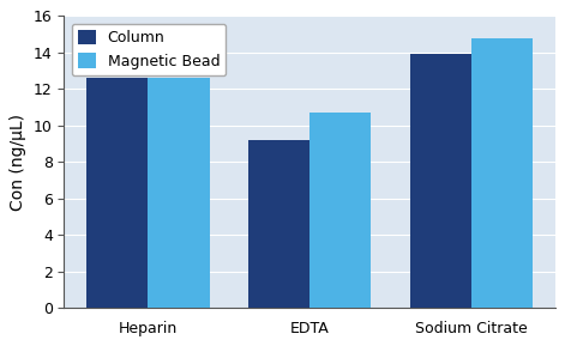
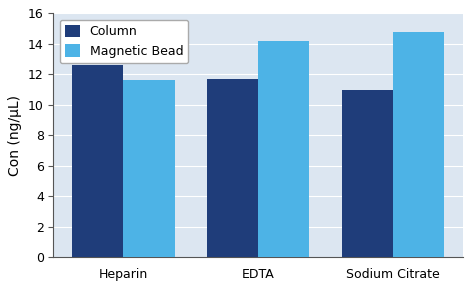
Magnetic Bead/Heparin: 12.6 -> 11.6
Column/EDTA: 9.2 -> 11.7
Magnetic Bead/EDTA: 10.7 -> 14.2
Column/Sodium Citrate: 13.9 -> 11.0
